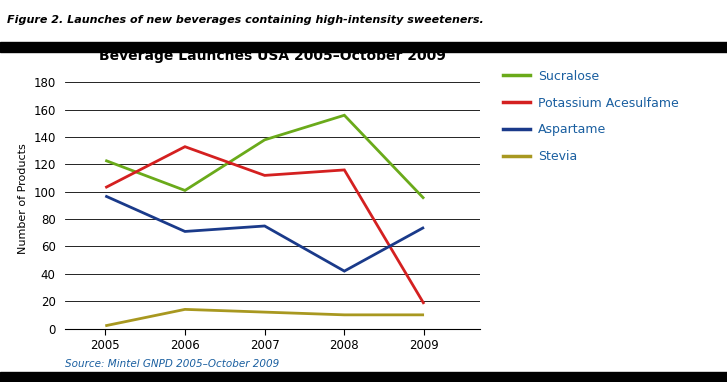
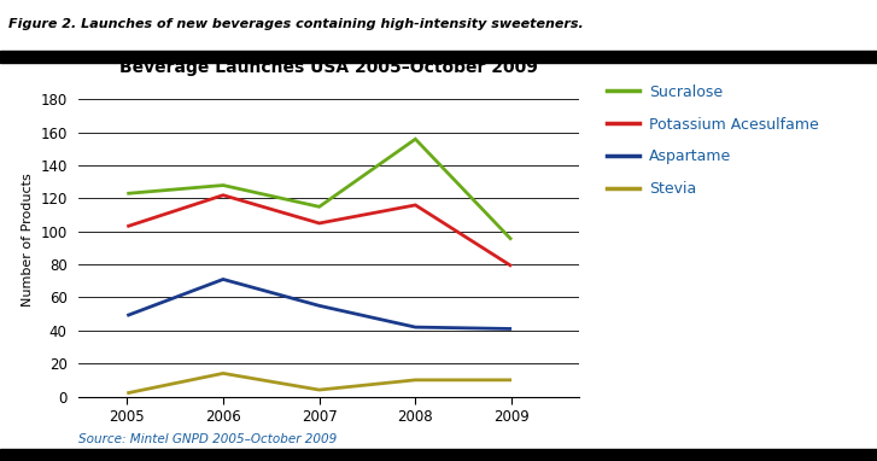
Aspartame/2005: 97 -> 49
Sucralose/2006: 101 -> 128
Potassium Acesulfame/2006: 133 -> 122
Sucralose/2007: 138 -> 115
Potassium Acesulfame/2007: 112 -> 105
Aspartame/2007: 75 -> 55
Stevia/2007: 12 -> 4
Potassium Acesulfame/2009: 18 -> 79
Aspartame/2009: 74 -> 41
